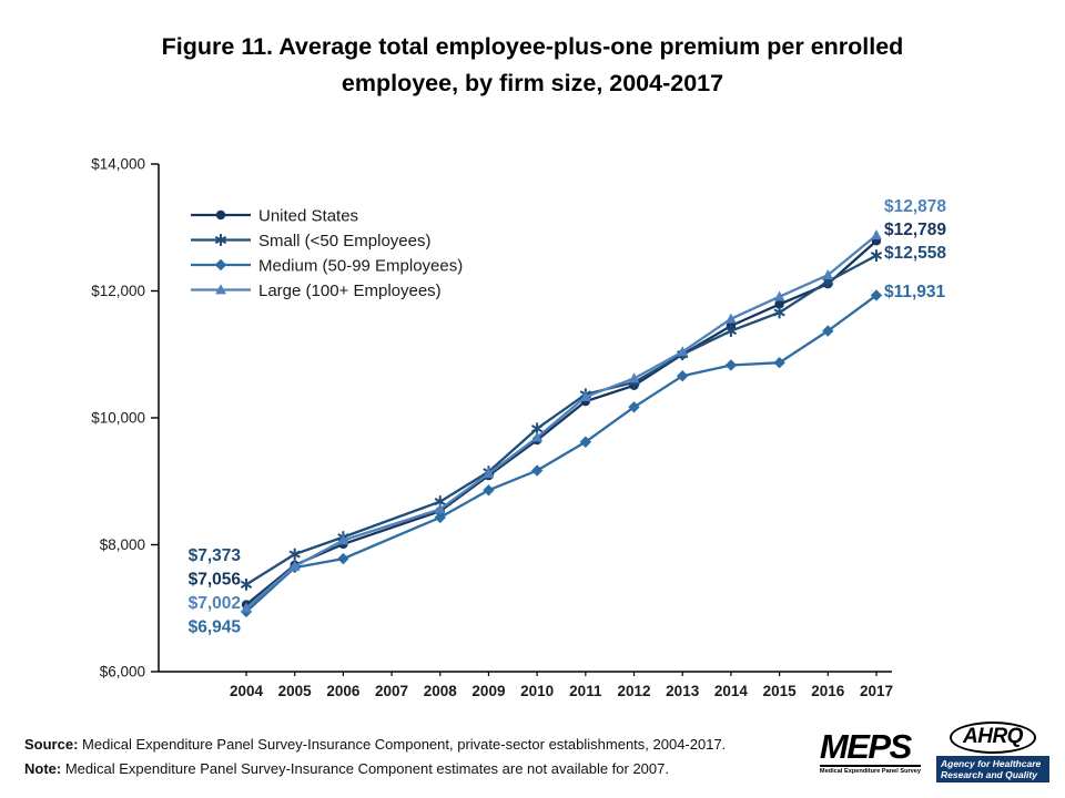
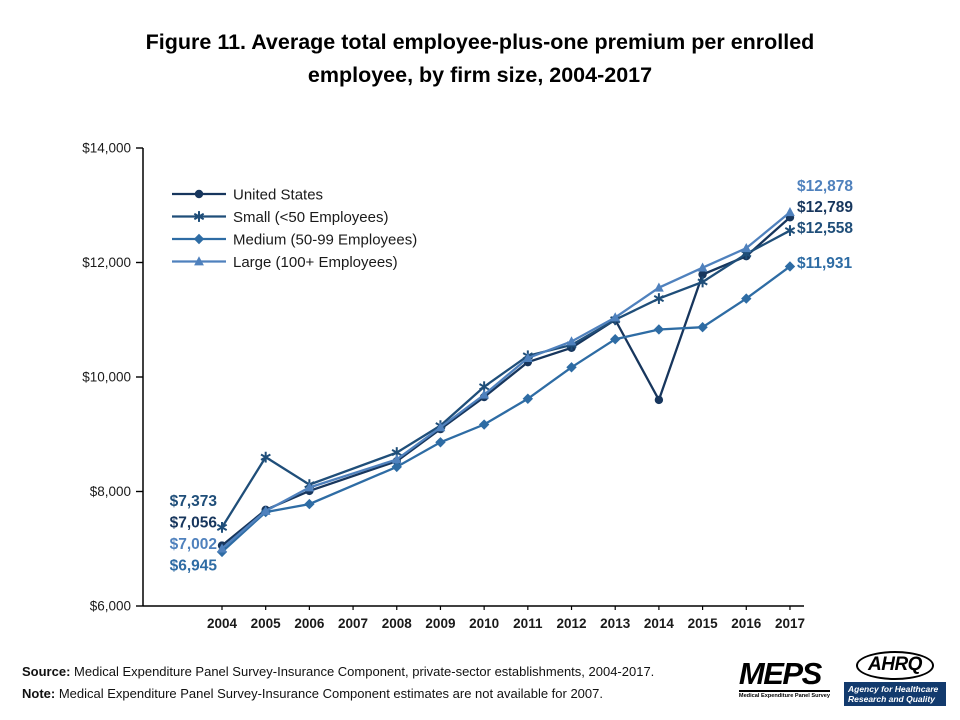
Small (<50 Employees)/2005: $7800 -> $8600
United States/2014: $11400 -> $9600
